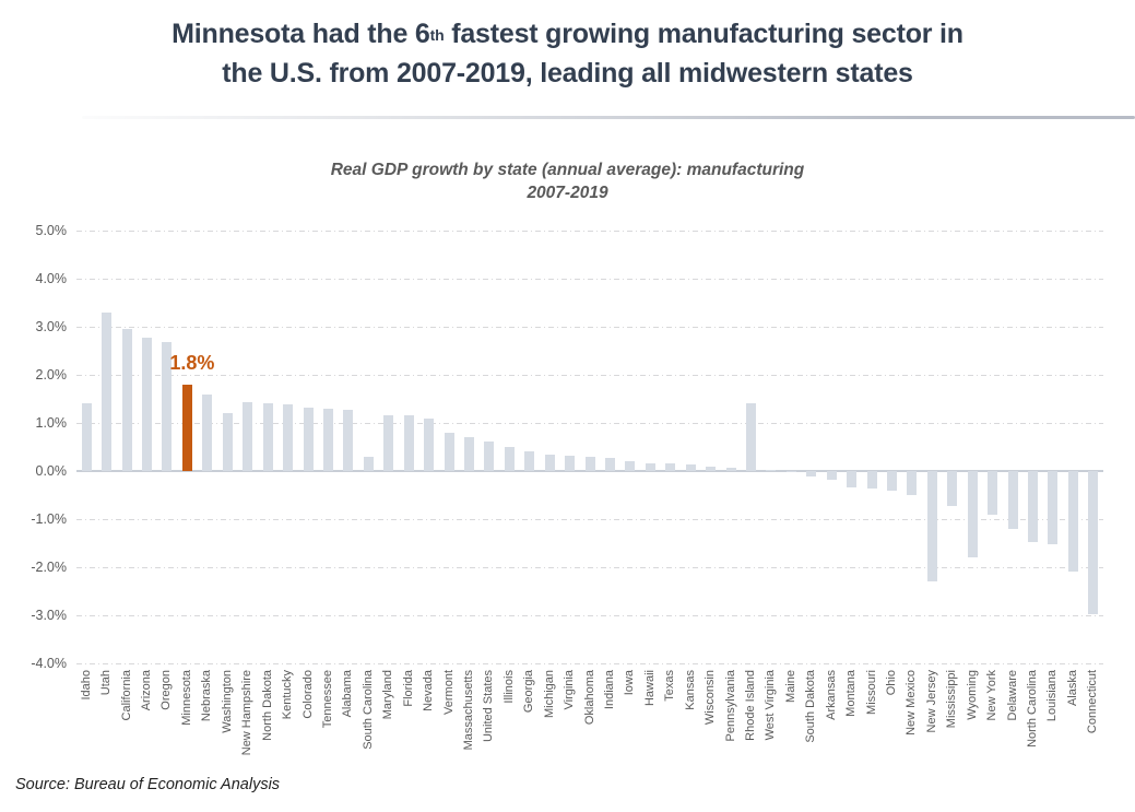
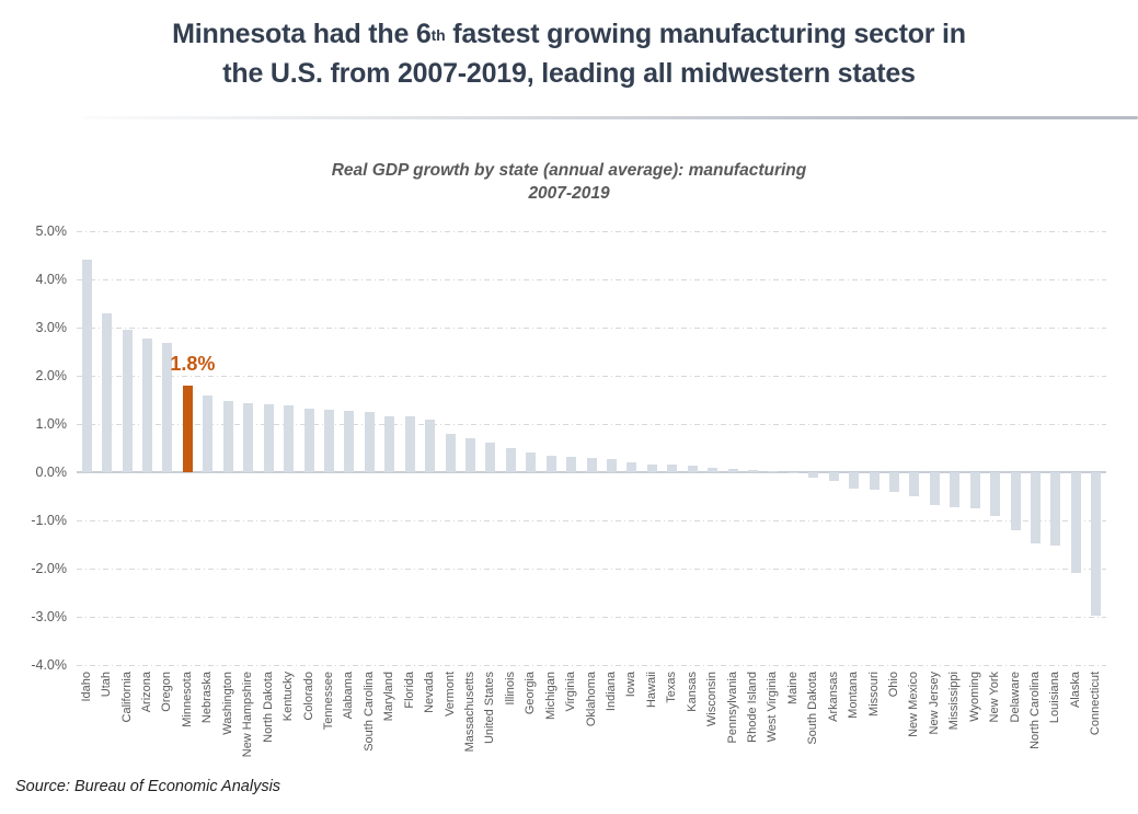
Idaho: 1.4% -> 4.4%
Washington: 1.2% -> 1.5%
South Carolina: 0.3% -> 1.2%
Rhode Island: 1.4% -> 0.1%
New Jersey: -2.3% -> -0.7%
Wyoming: -1.8% -> -0.8%
